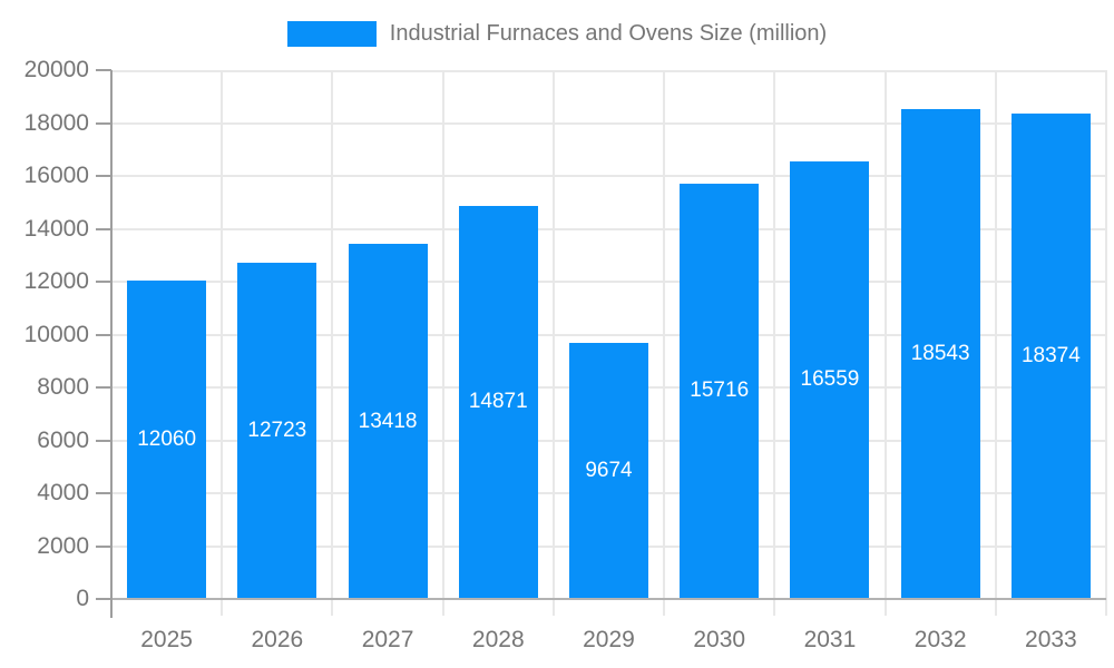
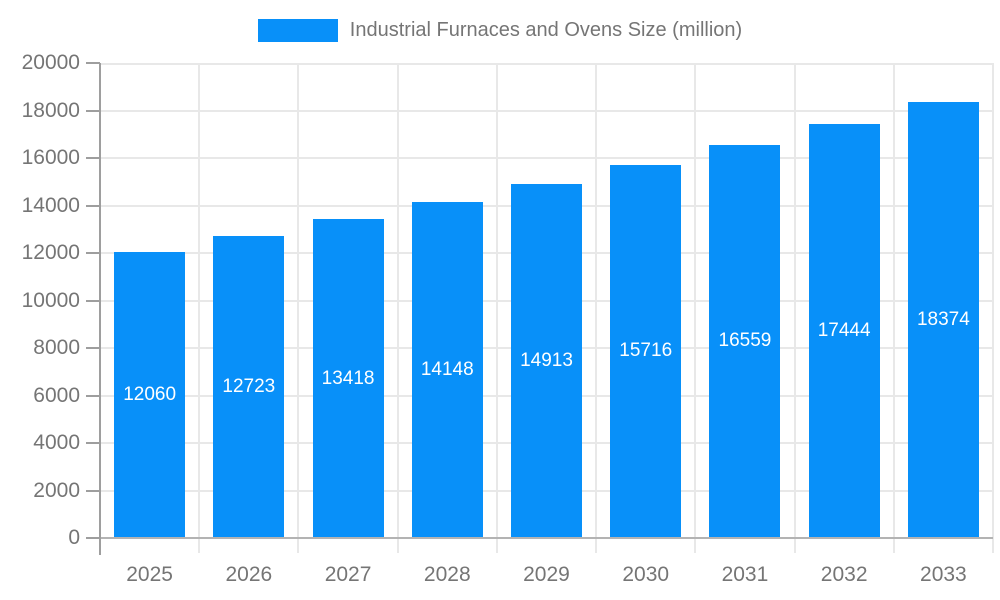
2028: 14871 -> 14148
2029: 9674 -> 14913
2032: 18543 -> 17444
